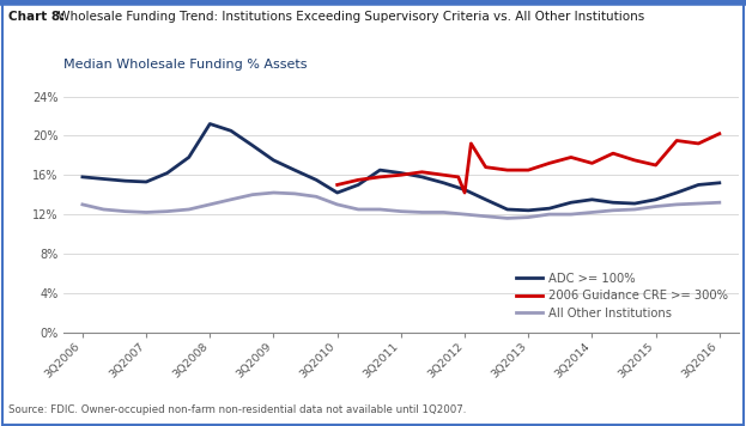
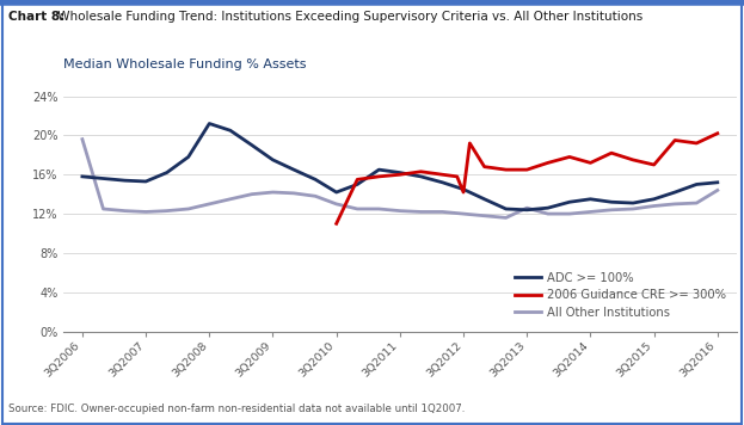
All Other Institutions/3Q2006: 13.0% -> 19.6%
2006 Guidance CRE >= 300%/3Q2010: 15.0% -> 11.0%
All Other Institutions/3Q2013: 11.7% -> 12.6%
All Other Institutions/3Q2016: 13.2% -> 14.4%
